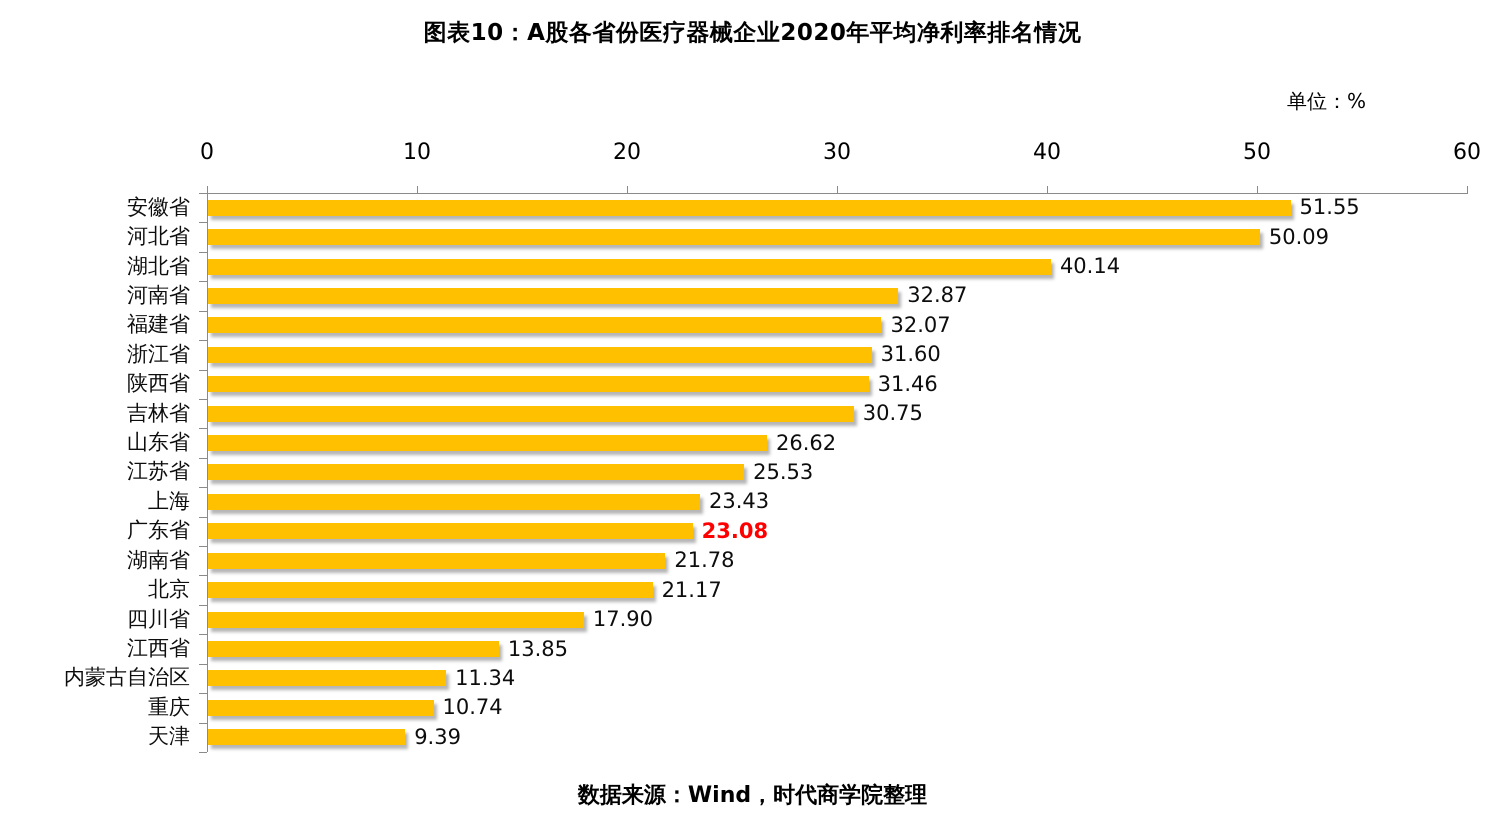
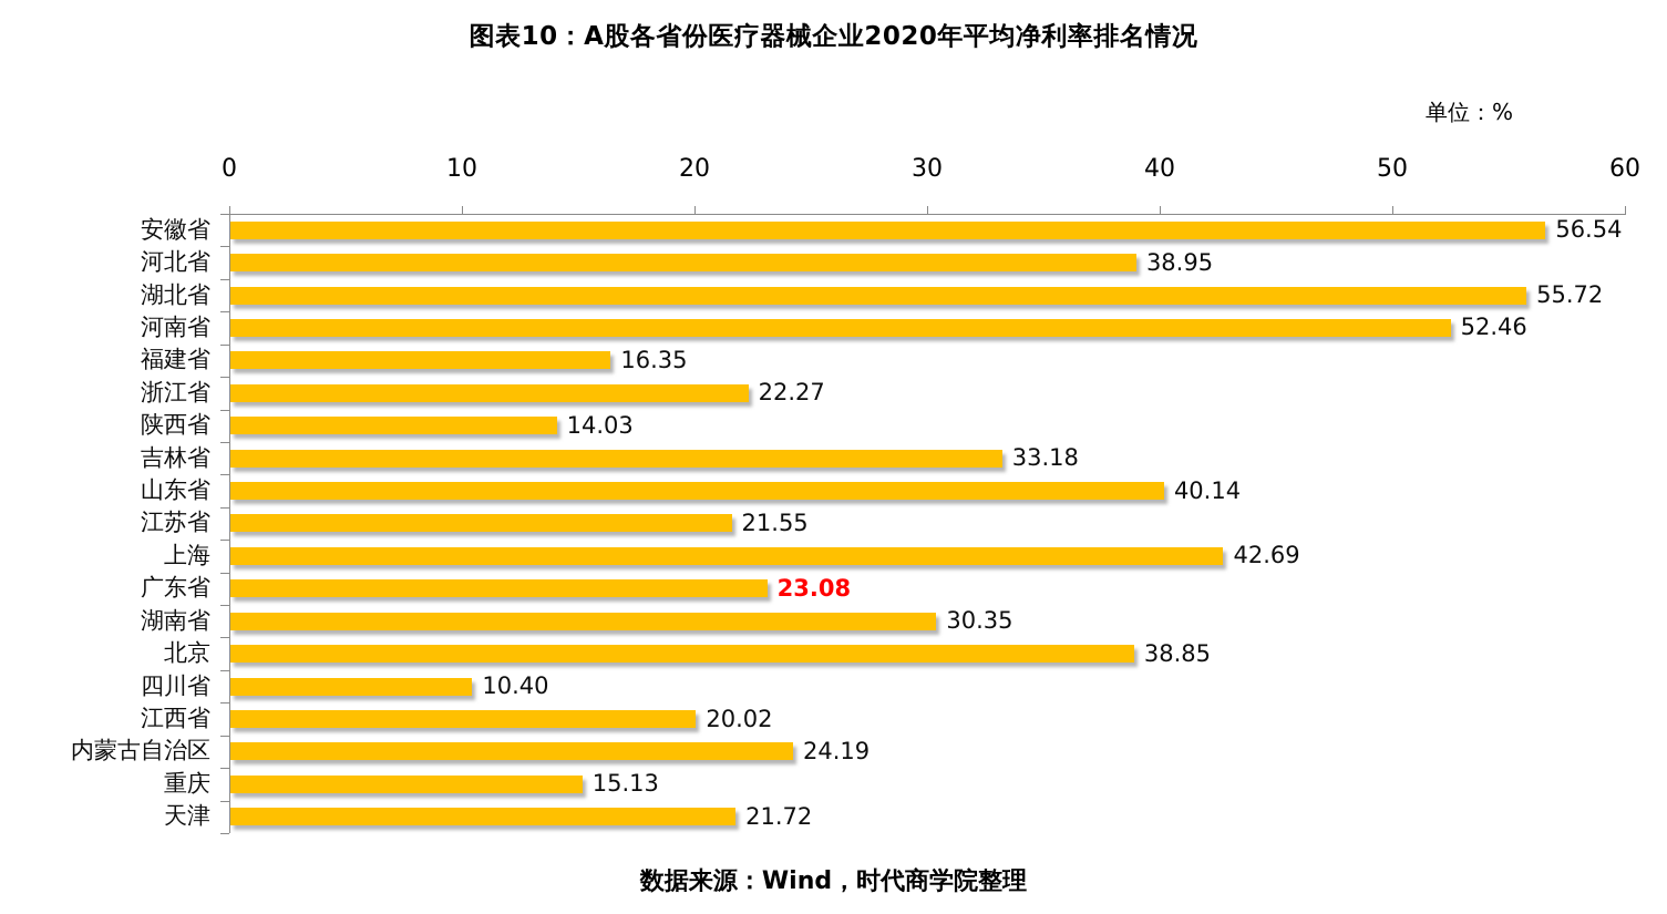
安徽省: 51.55 -> 56.54
河北省: 50.09 -> 38.95
湖北省: 40.14 -> 55.72
河南省: 32.87 -> 52.46
福建省: 32.07 -> 16.35
浙江省: 31.60 -> 22.27
陕西省: 31.46 -> 14.03
吉林省: 30.75 -> 33.18
山东省: 26.62 -> 40.14
江苏省: 25.53 -> 21.55
上海: 23.43 -> 42.69
湖南省: 21.78 -> 30.35
北京: 21.17 -> 38.85
四川省: 17.90 -> 10.40
江西省: 13.85 -> 20.02
内蒙古自治区: 11.34 -> 24.19
重庆: 10.74 -> 15.13
天津: 9.39 -> 21.72
